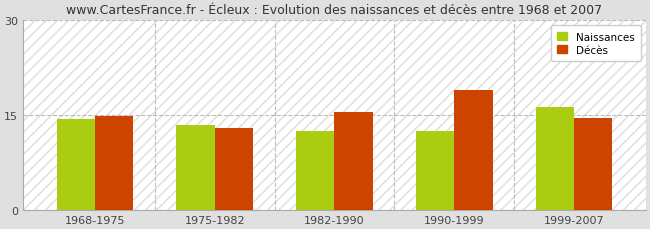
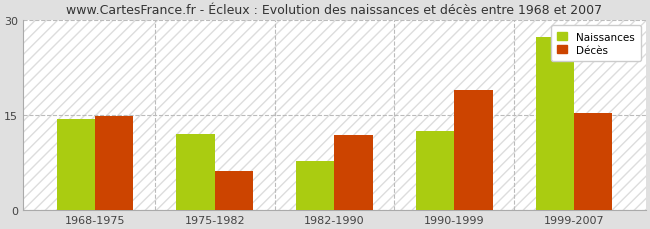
Naissances/1975-1982: 13.5 -> 12.0
Décès/1975-1982: 13.0 -> 6.2
Naissances/1982-1990: 12.5 -> 7.8
Décès/1982-1990: 15.5 -> 11.8
Naissances/1999-2007: 16.2 -> 27.4
Décès/1999-2007: 14.5 -> 15.4
